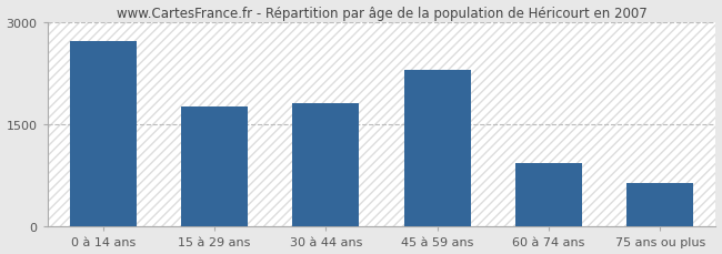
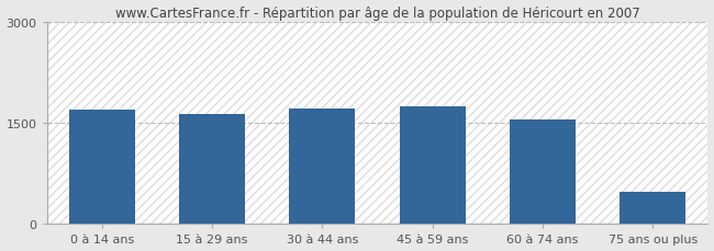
0 à 14 ans: 2720 -> 1700
15 à 29 ans: 1760 -> 1640
30 à 44 ans: 1820 -> 1720
45 à 59 ans: 2300 -> 1760
60 à 74 ans: 940 -> 1560
75 ans ou plus: 640 -> 480
